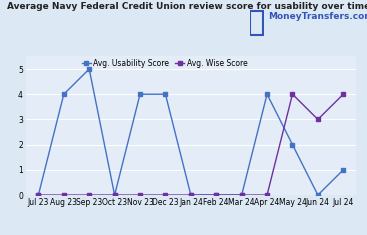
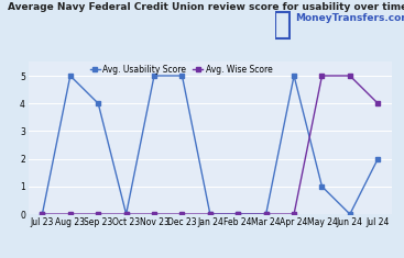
Avg. Usability Score/Aug 23: 4 -> 5
Avg. Usability Score/Sep 23: 5 -> 4
Avg. Usability Score/Nov 23: 4 -> 5
Avg. Usability Score/Dec 23: 4 -> 5
Avg. Usability Score/Apr 24: 4 -> 5
Avg. Usability Score/May 24: 2 -> 1
Avg. Wise Score/May 24: 4 -> 5
Avg. Wise Score/Jun 24: 3 -> 5
Avg. Usability Score/Jul 24: 1 -> 2
